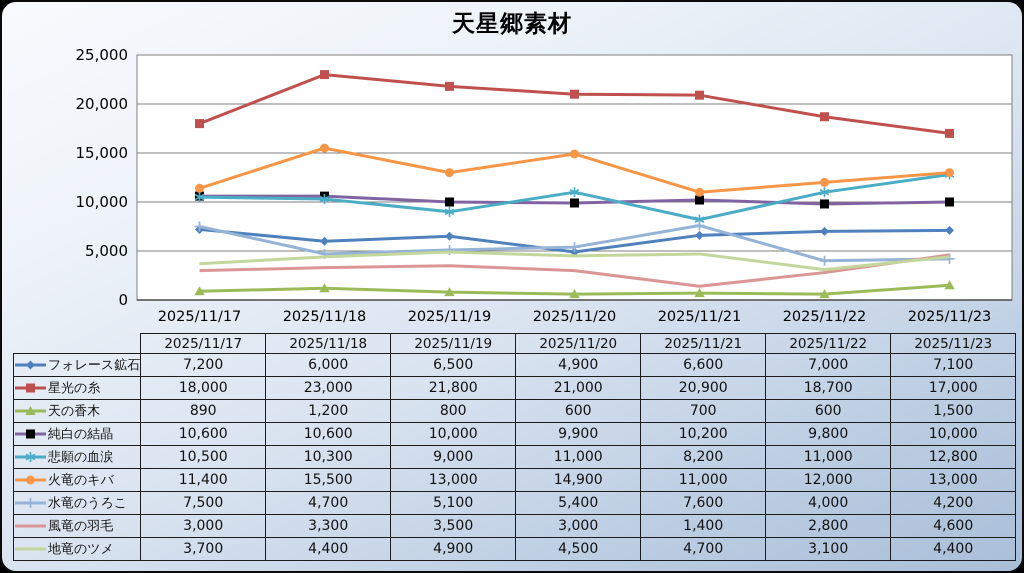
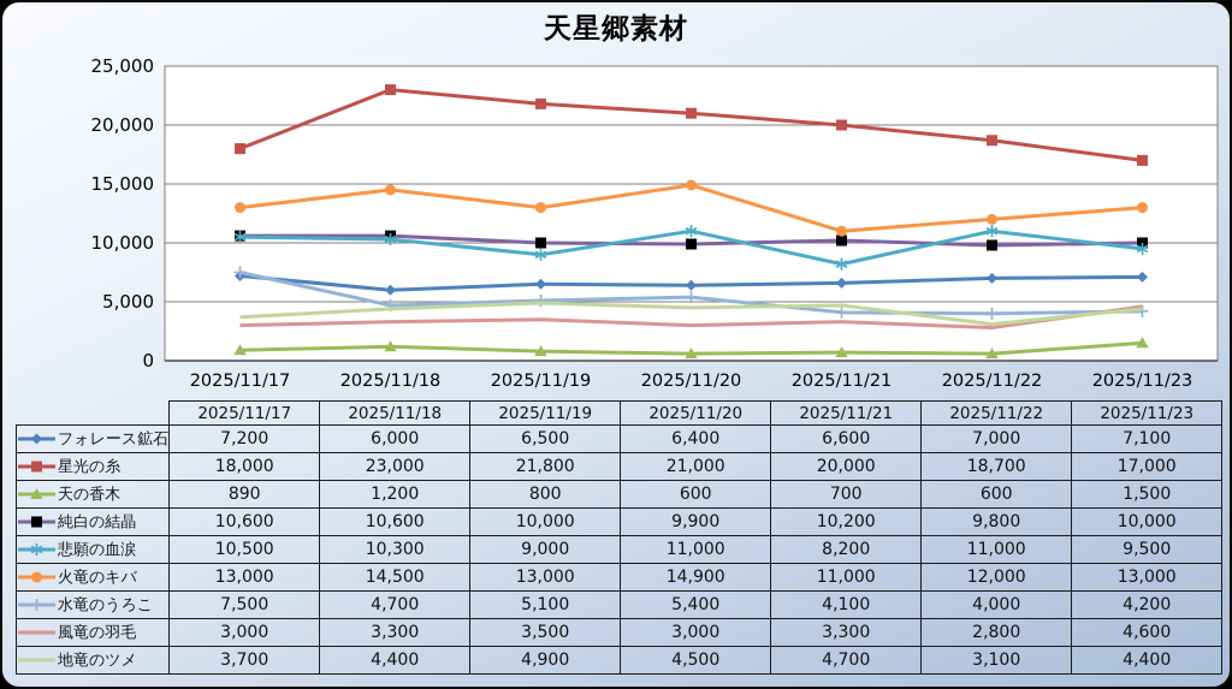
火竜のキバ/2025/11/17: 11,400 -> 13,000
火竜のキバ/2025/11/18: 15,500 -> 14,500
フォレース鉱石/2025/11/20: 4,900 -> 6,400
星光の糸/2025/11/21: 20,900 -> 20,000
水竜のうろこ/2025/11/21: 7,600 -> 4,100
風竜の羽毛/2025/11/21: 1,400 -> 3,300
悲願の血涙/2025/11/23: 12,800 -> 9,500
